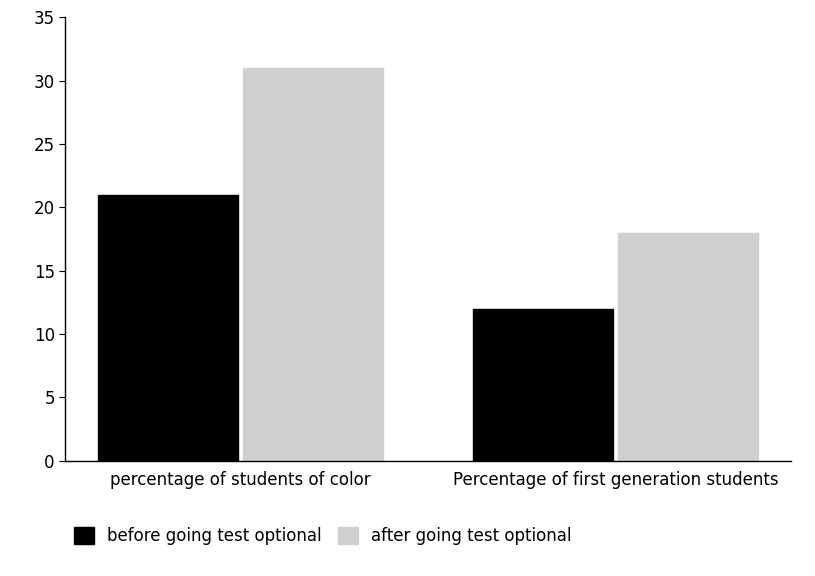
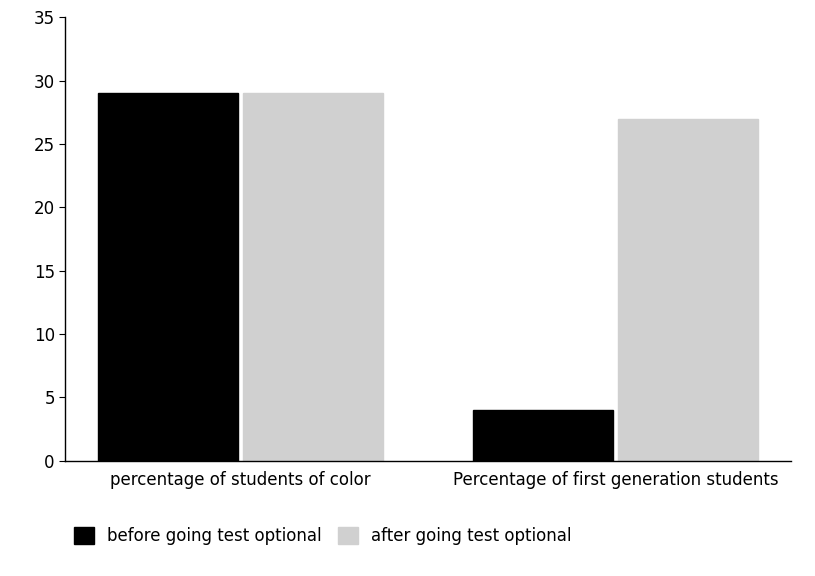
before going test optional/percentage of students of color: 21 -> 29
after going test optional/percentage of students of color: 31 -> 29
before going test optional/Percentage of first generation students: 12 -> 4
after going test optional/Percentage of first generation students: 18 -> 27
